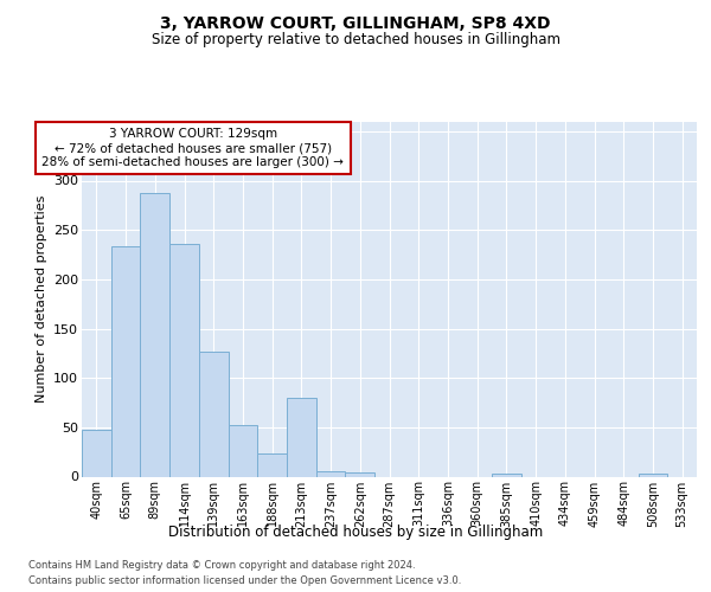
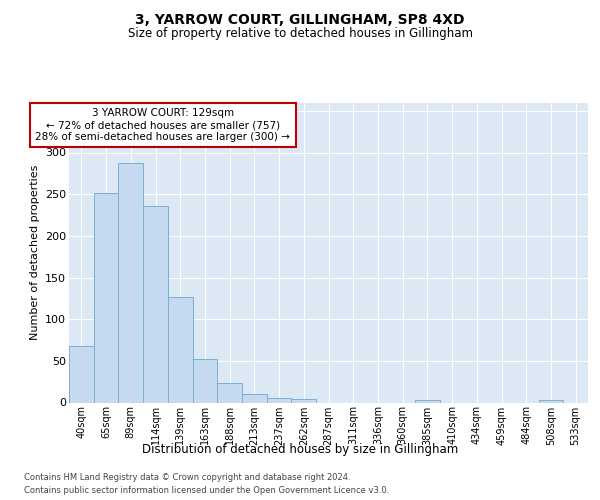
40sqm: 48 -> 68
65sqm: 234 -> 251
213sqm: 80 -> 10
